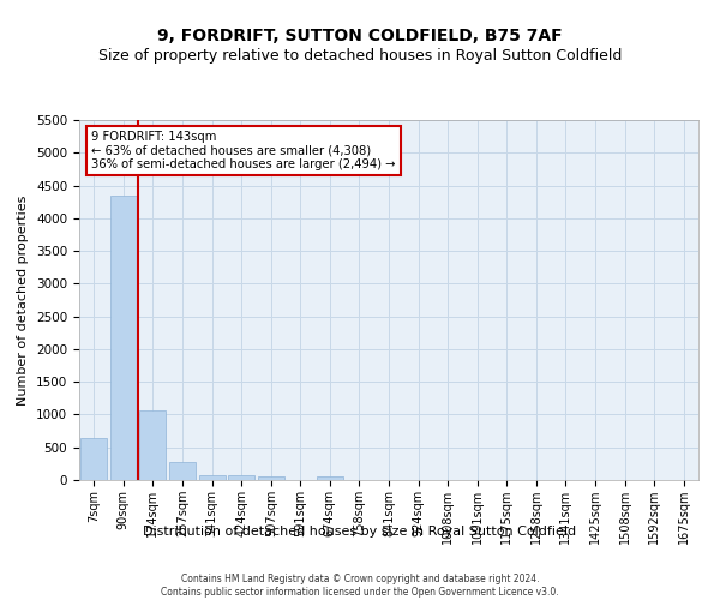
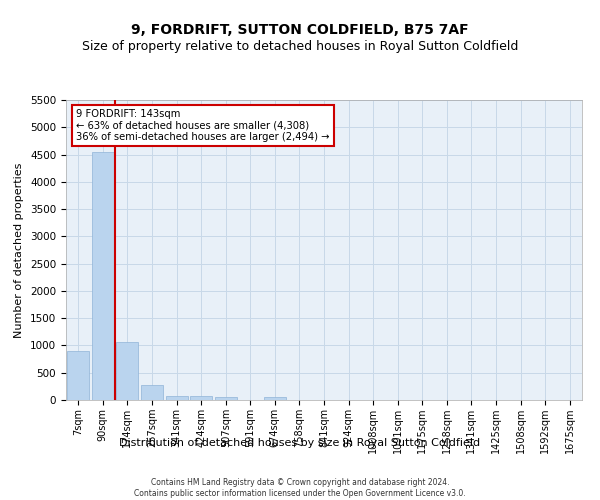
7sqm: 640 -> 900
90sqm: 4340 -> 4540
